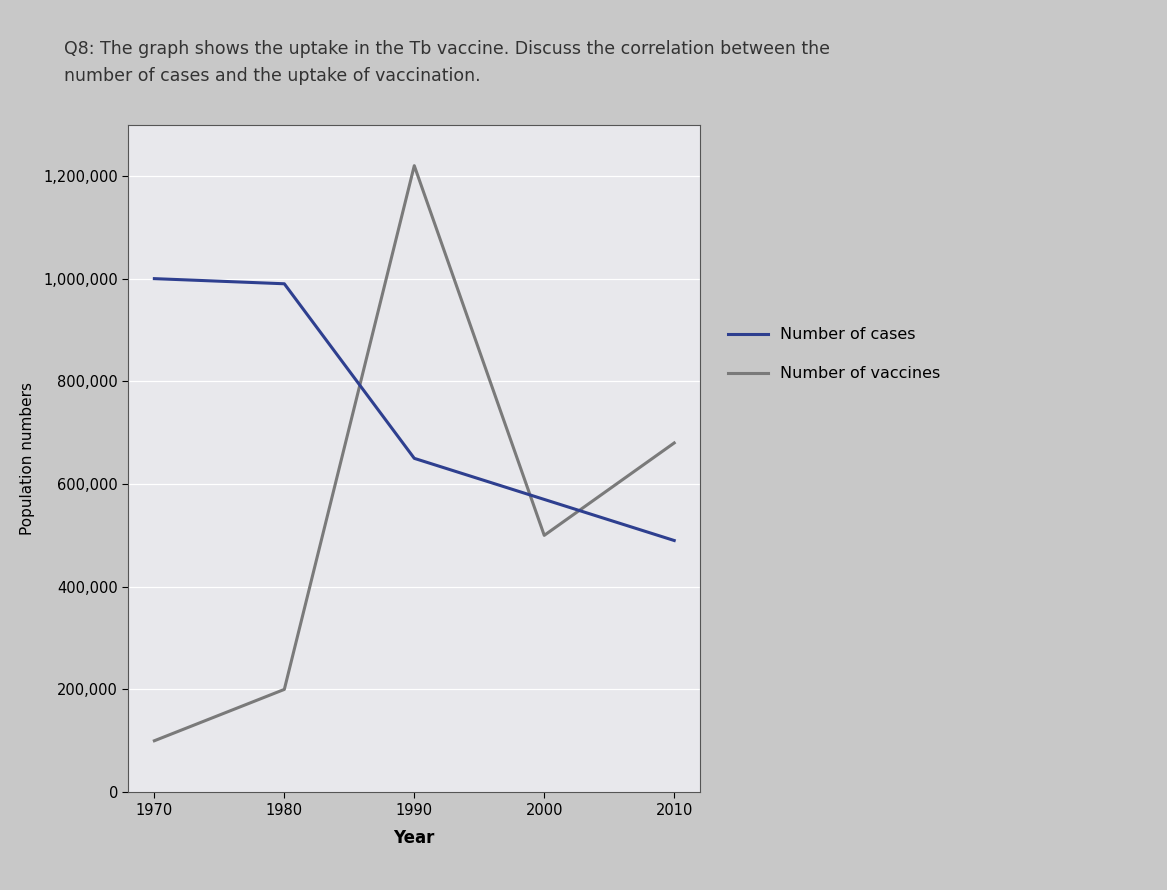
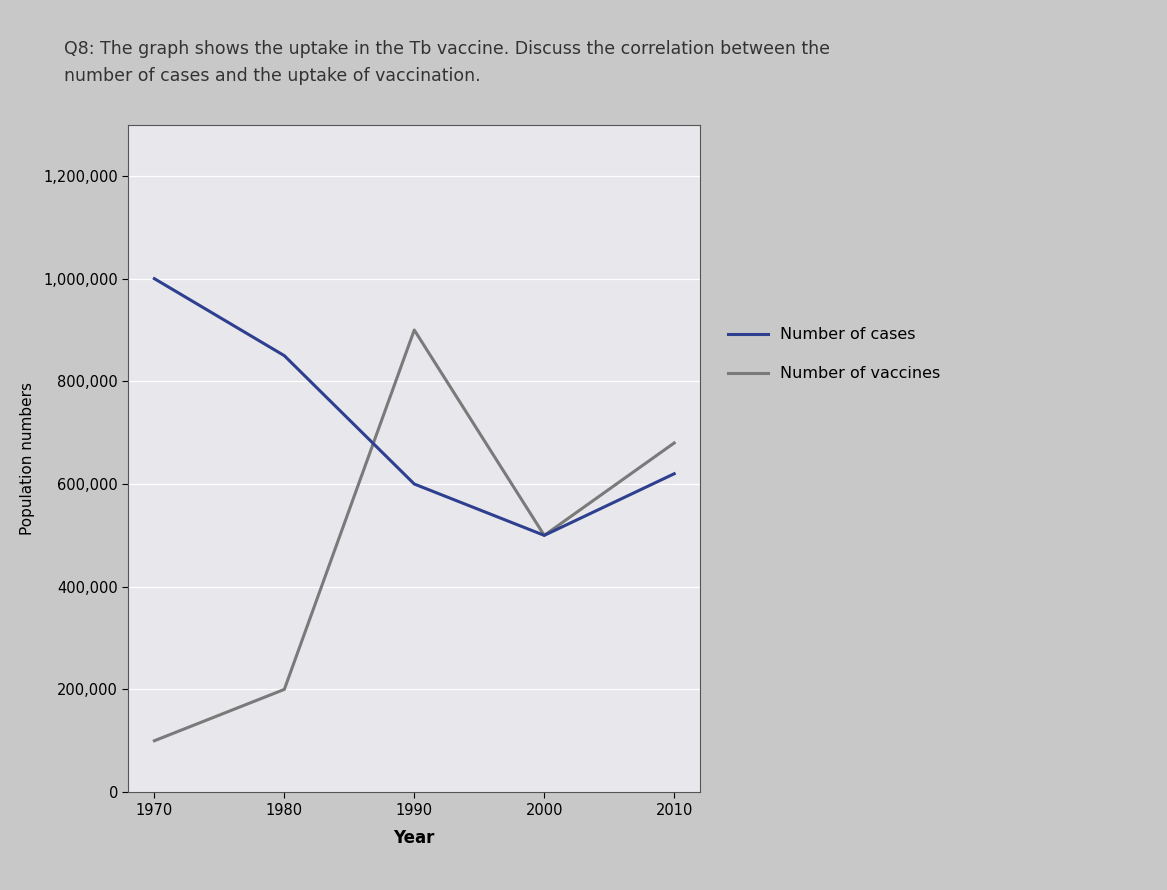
Number of cases/1980: 990,000 -> 850,000
Number of cases/1990: 650,000 -> 600,000
Number of vaccines/1990: 1,220,000 -> 900,000
Number of cases/2000: 570,000 -> 500,000
Number of cases/2010: 490,000 -> 620,000
